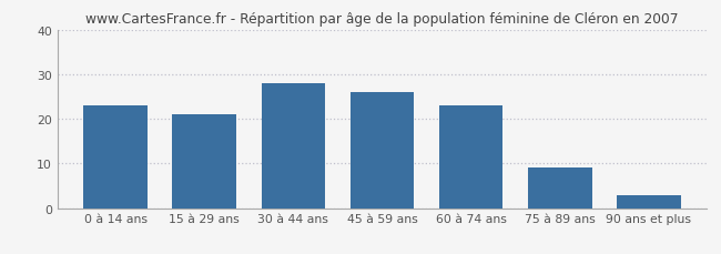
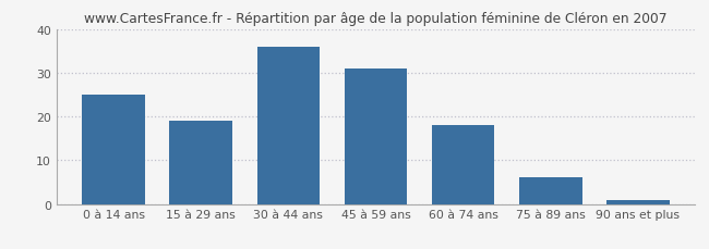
0 à 14 ans: 23 -> 25
15 à 29 ans: 21 -> 19
30 à 44 ans: 28 -> 36
45 à 59 ans: 26 -> 31
60 à 74 ans: 23 -> 18
75 à 89 ans: 9 -> 6
90 ans et plus: 3 -> 1
